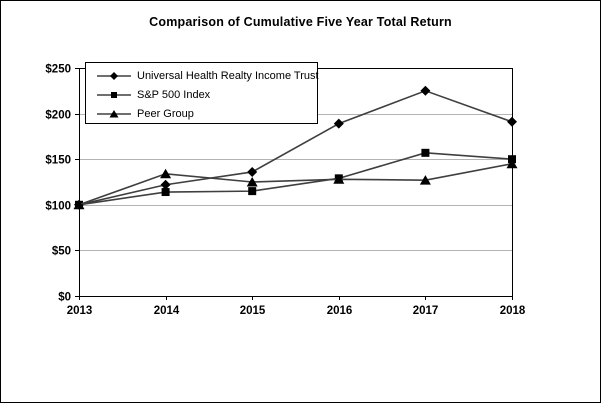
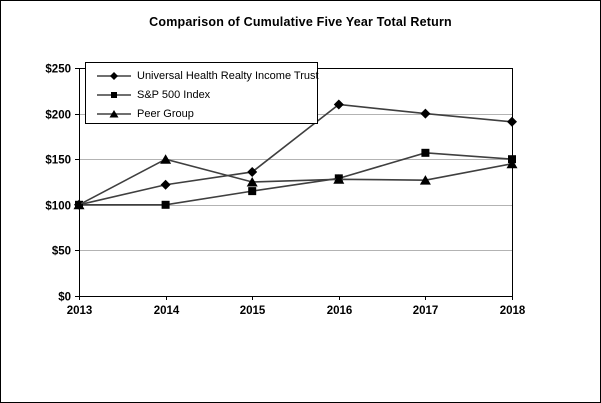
S&P 500 Index/2014: $110 -> $100
Peer Group/2014: $130 -> $150
Universal Health Realty Income Trust/2016: $190 -> $210
Universal Health Realty Income Trust/2017: $220 -> $200
